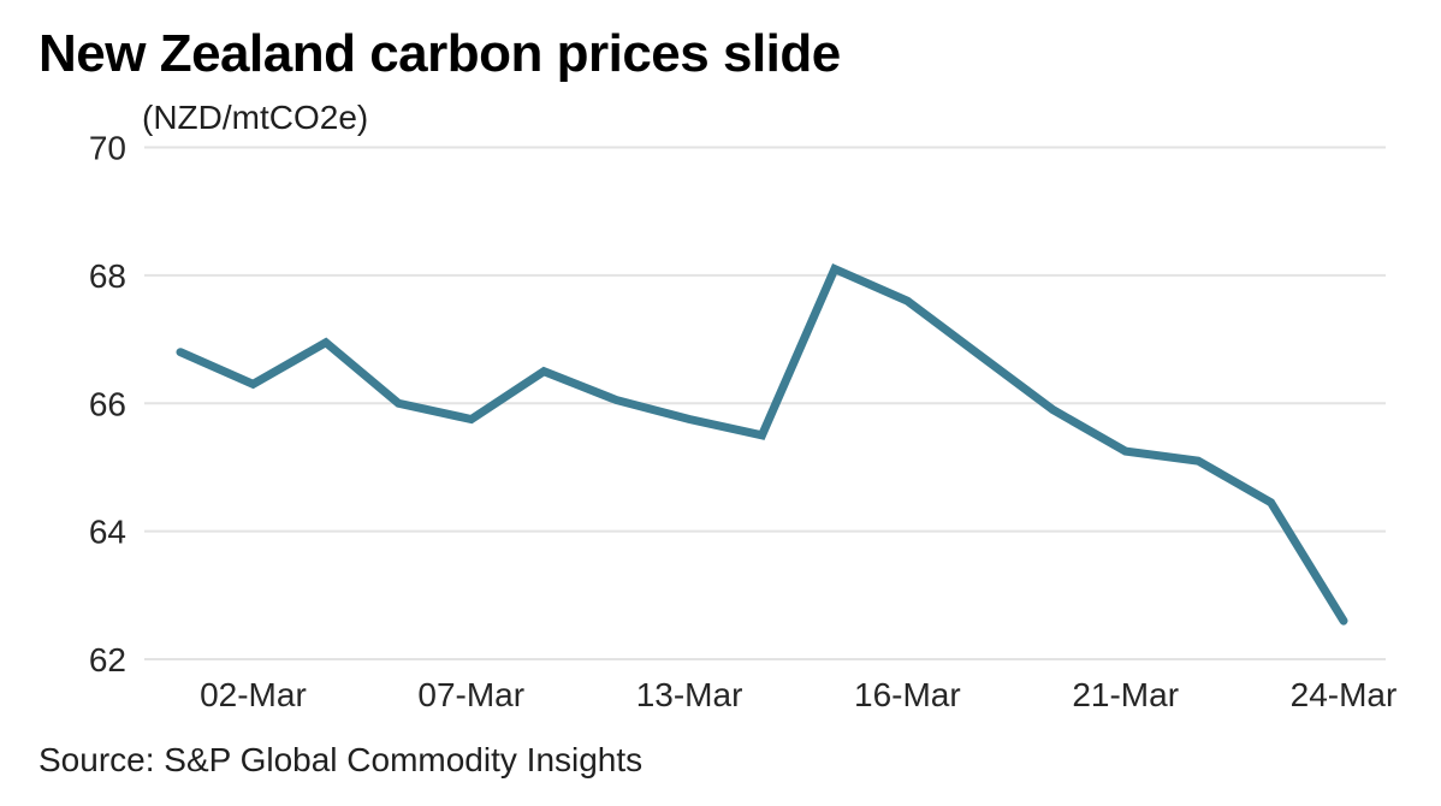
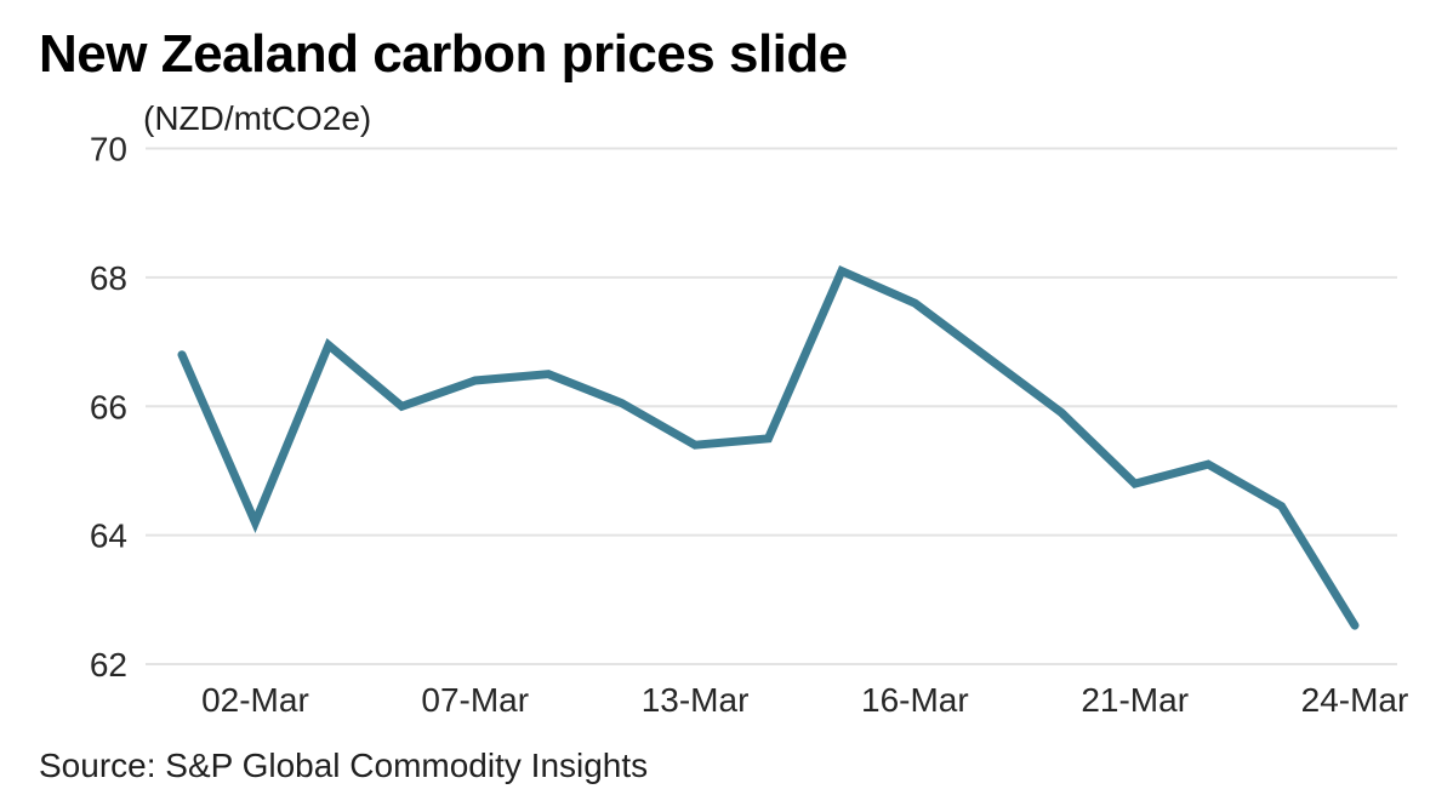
02-Mar: 66.3 -> 64.2
07-Mar: 65.8 -> 66.4
13-Mar: 65.8 -> 65.4
21-Mar: 65.2 -> 64.8
